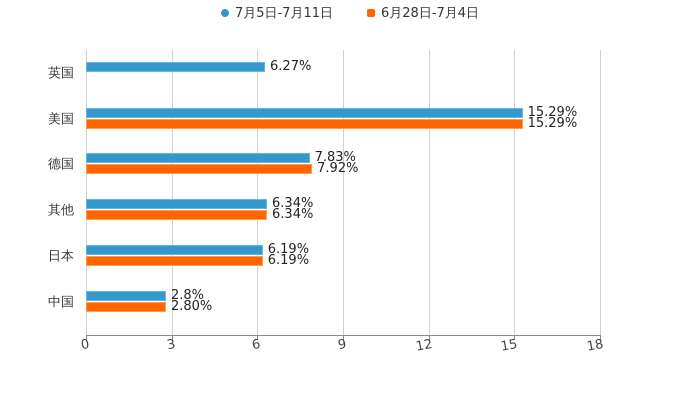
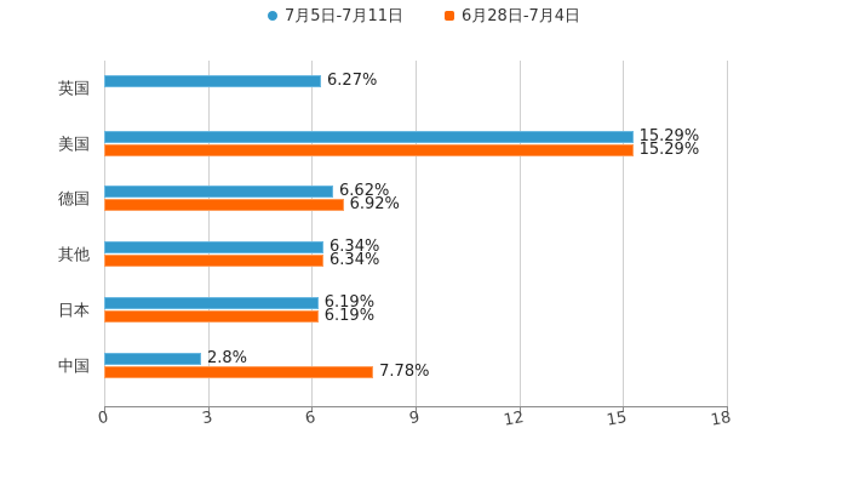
7月5日-7月11日/德国: 7.83% -> 6.62%
6月28日-7月4日/德国: 7.92% -> 6.92%
6月28日-7月4日/中国: 2.80% -> 7.78%
